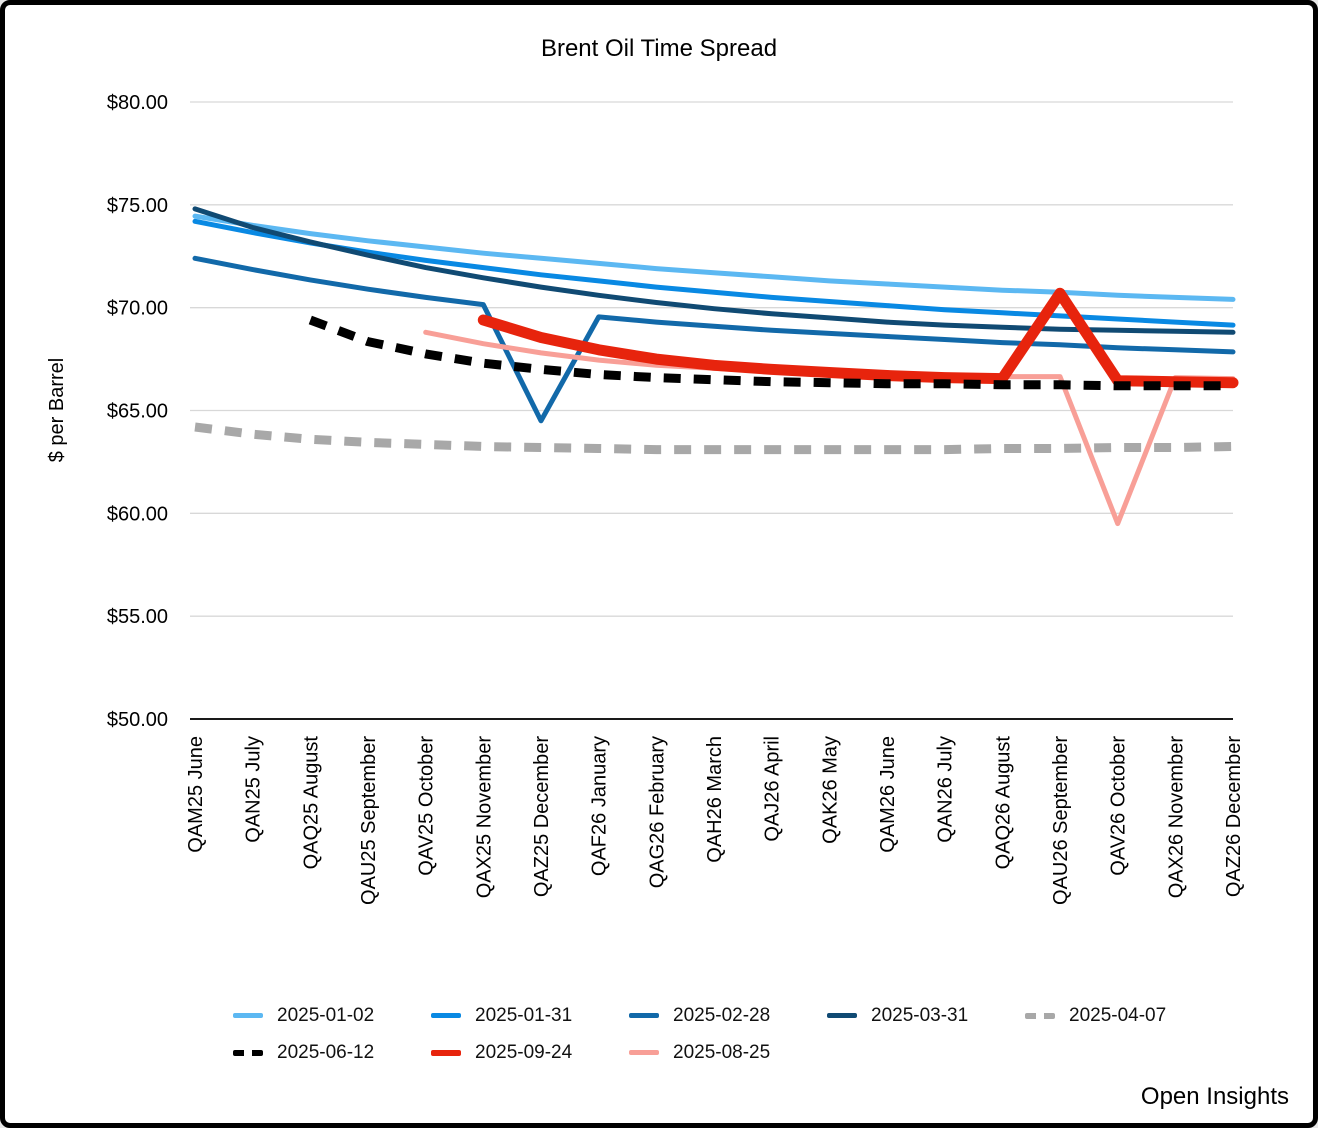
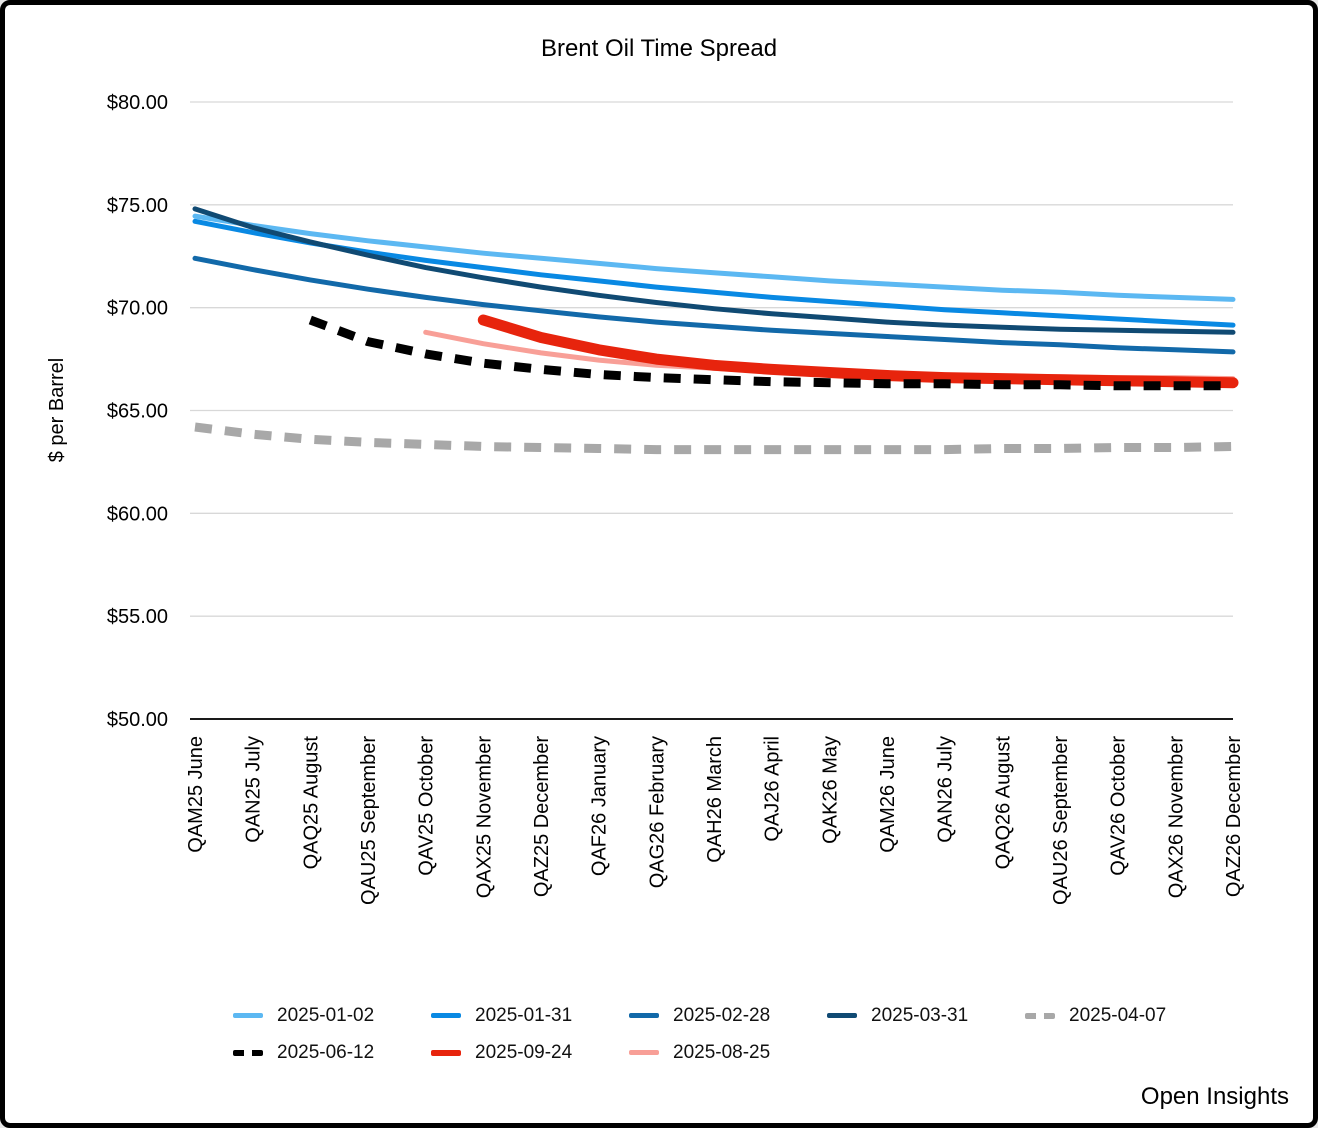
2025-02-28/QAZ25 December: $64.5 -> $69.8
2025-09-24/QAU26 September: $70.7 -> $66.5
2025-08-25/QAV26 October: $59.5 -> $66.6
